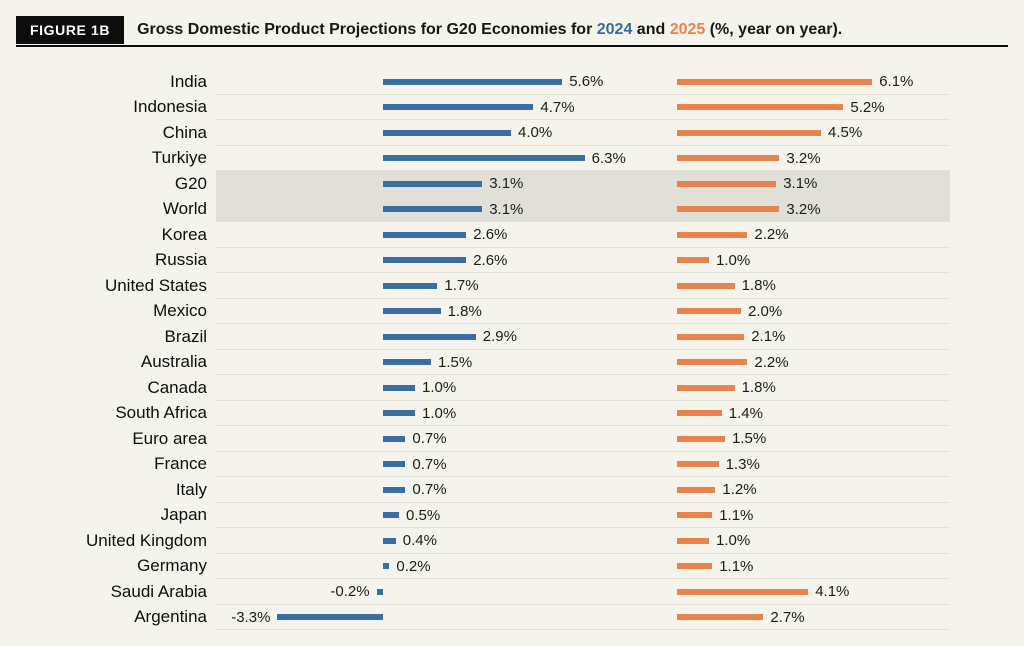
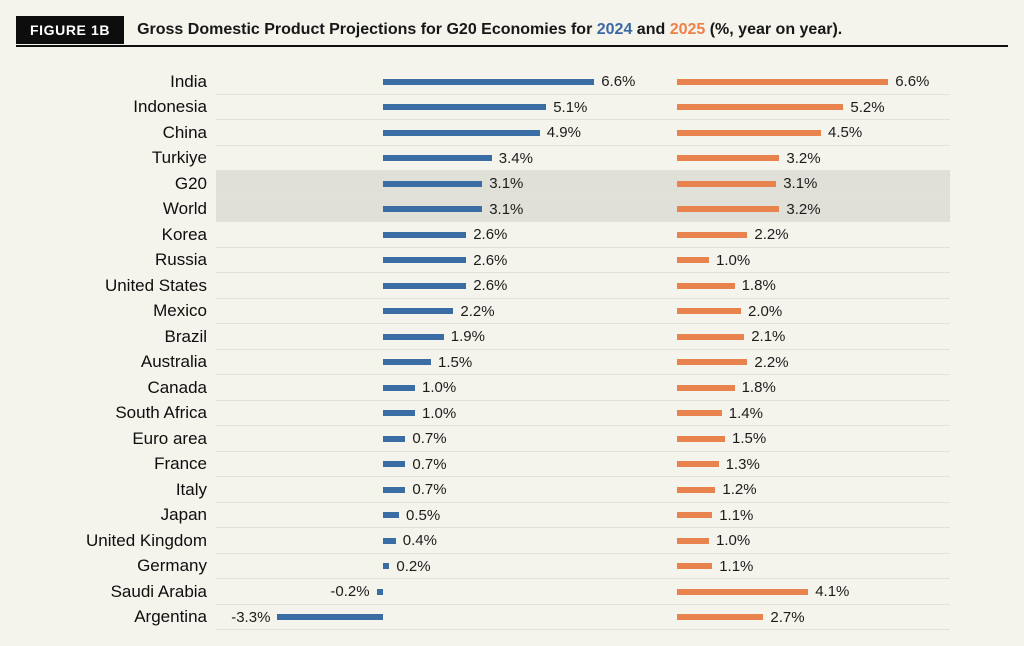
2024/India: 5.6% -> 6.6%
2025/India: 6.1% -> 6.6%
2024/Indonesia: 4.7% -> 5.1%
2024/China: 4.0% -> 4.9%
2024/Turkiye: 6.3% -> 3.4%
2024/United States: 1.7% -> 2.6%
2024/Mexico: 1.8% -> 2.2%
2024/Brazil: 2.9% -> 1.9%
